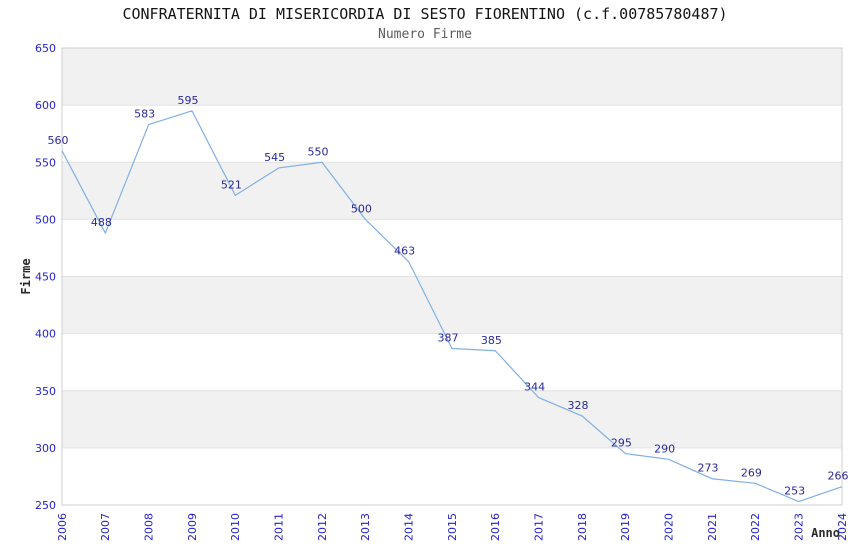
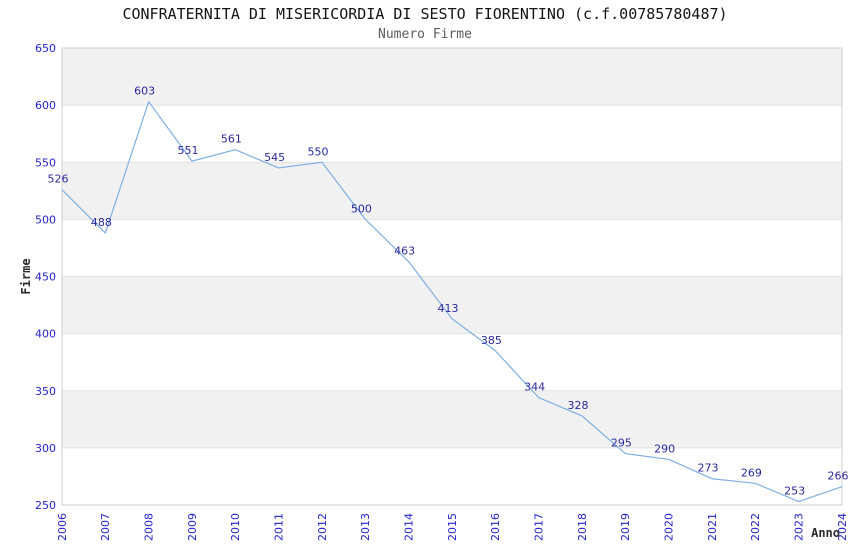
2006: 560 -> 526
2008: 583 -> 603
2009: 595 -> 551
2010: 521 -> 561
2015: 387 -> 413
